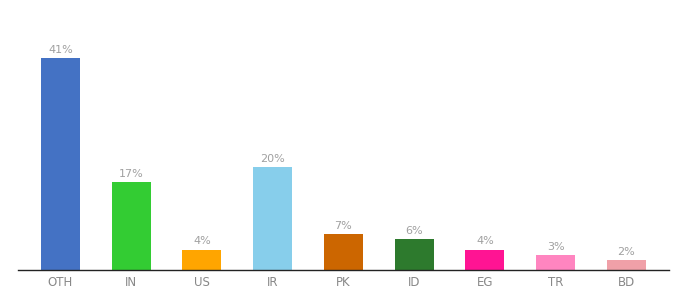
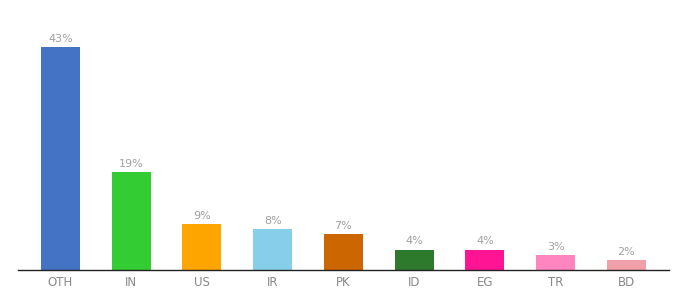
OTH: 41% -> 43%
IN: 17% -> 19%
US: 4% -> 9%
IR: 20% -> 8%
ID: 6% -> 4%
